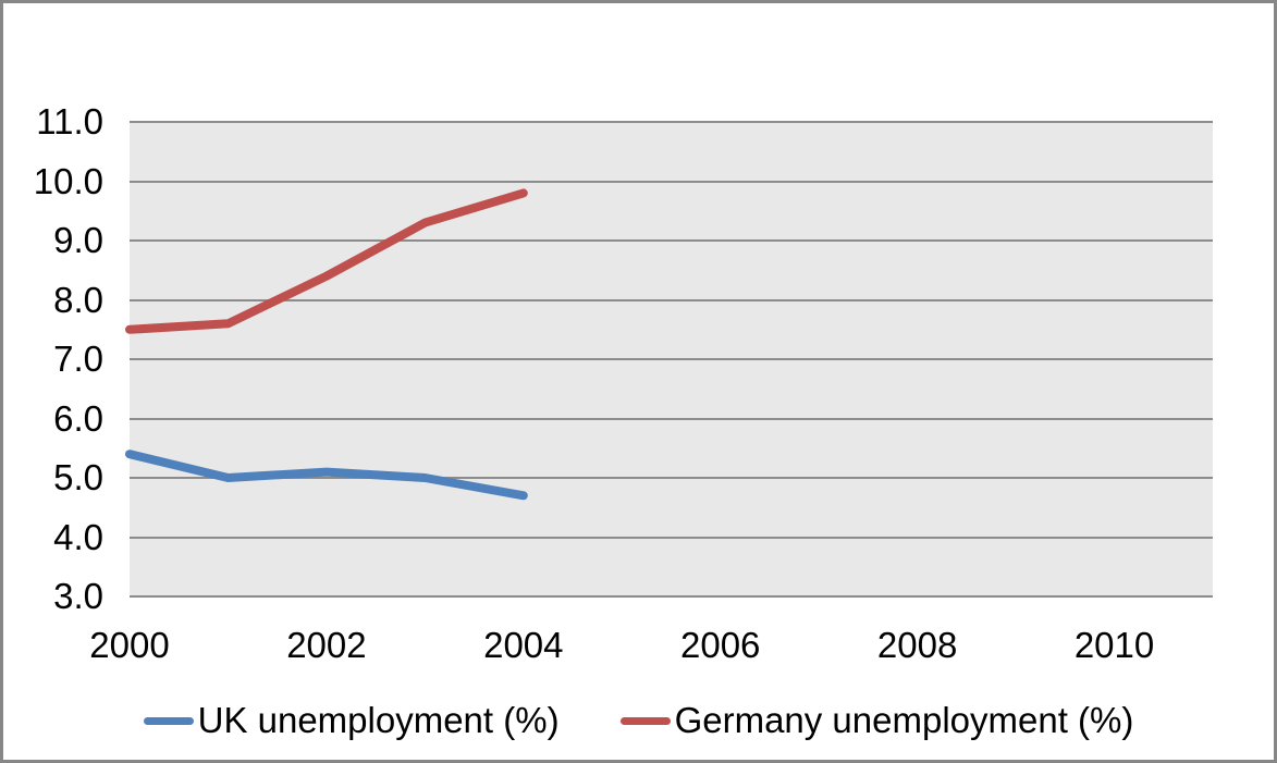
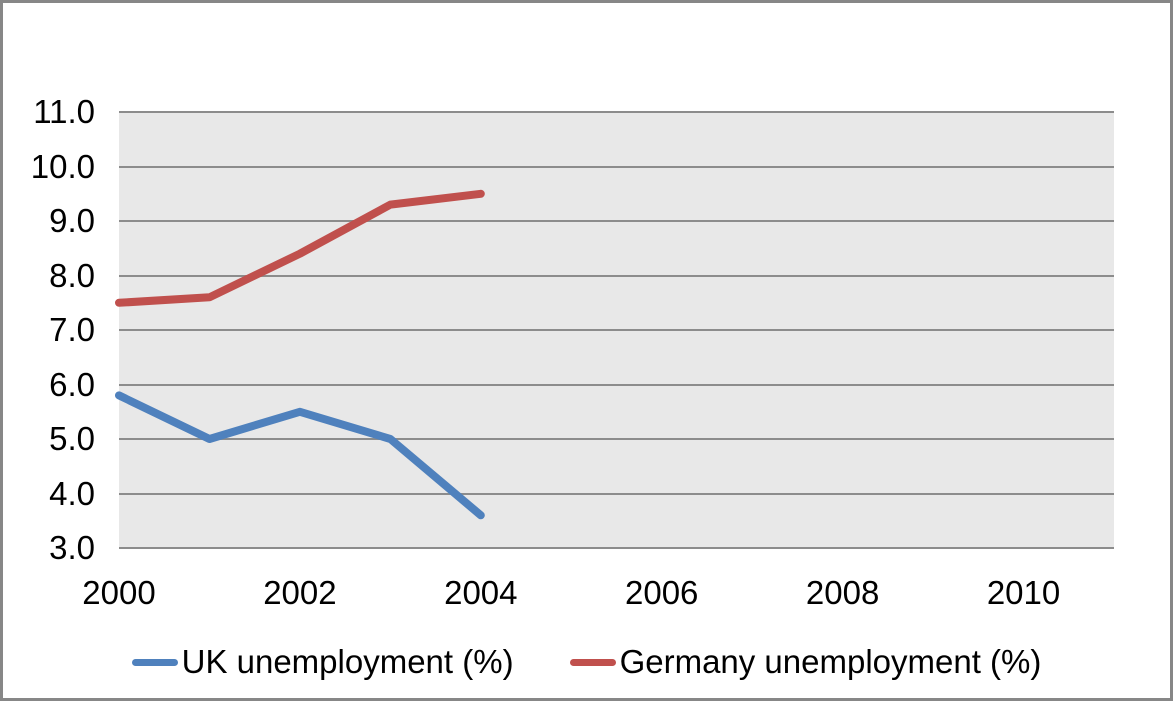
UK unemployment (%)/2000: 5.4 -> 5.8
UK unemployment (%)/2002: 5.1 -> 5.5
UK unemployment (%)/2004: 4.7 -> 3.6
Germany unemployment (%)/2004: 9.8 -> 9.5
